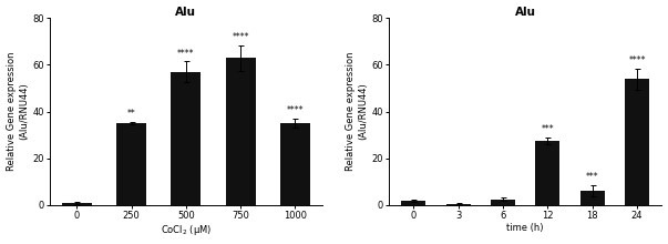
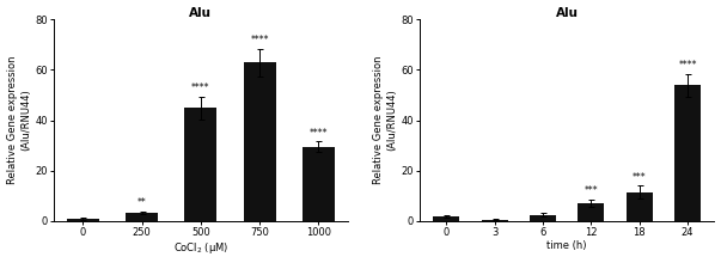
250: 35.0 -> 3.2
500: 57.0 -> 45.0
1000: 35.0 -> 29.5
12: 27.5 -> 7.0
18: 6.0 -> 11.5
